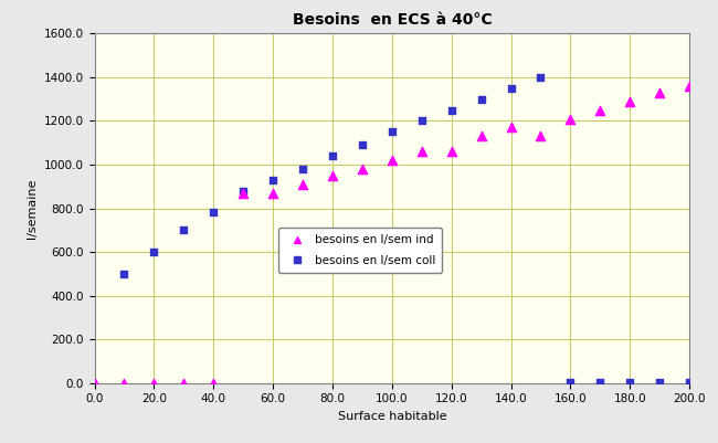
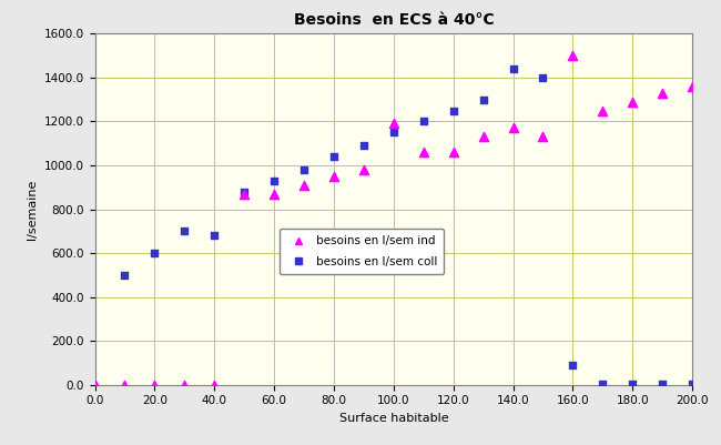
besoins en l/sem coll/40.0: 780 -> 680
besoins en l/sem ind/100.0: 1020 -> 1190
besoins en l/sem coll/140.0: 1350 -> 1440
besoins en l/sem ind/160.0: 1210 -> 1500
besoins en l/sem coll/160.0: 0 -> 90
